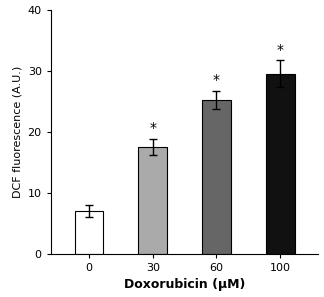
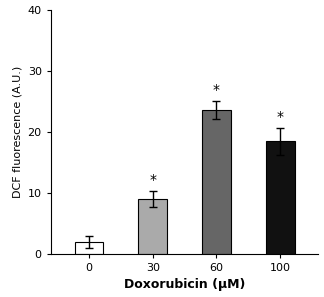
0: 7.0 -> 2.0
30: 17.5 -> 9.0
60: 25.2 -> 23.6
100: 29.5 -> 18.4
